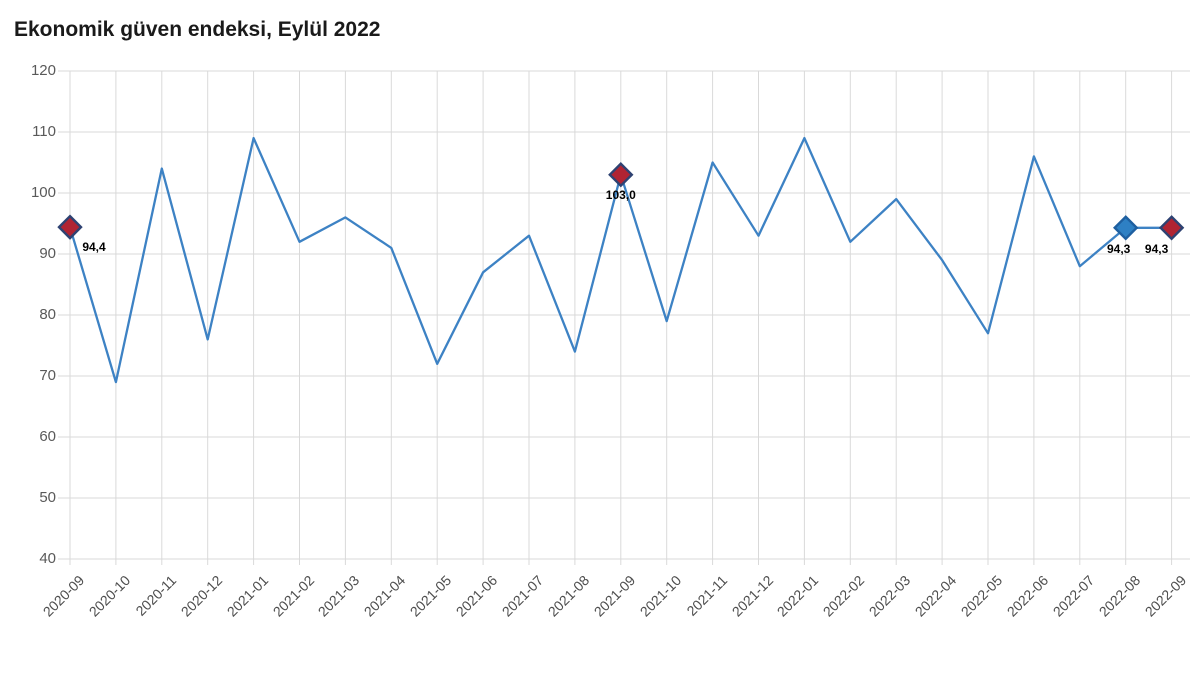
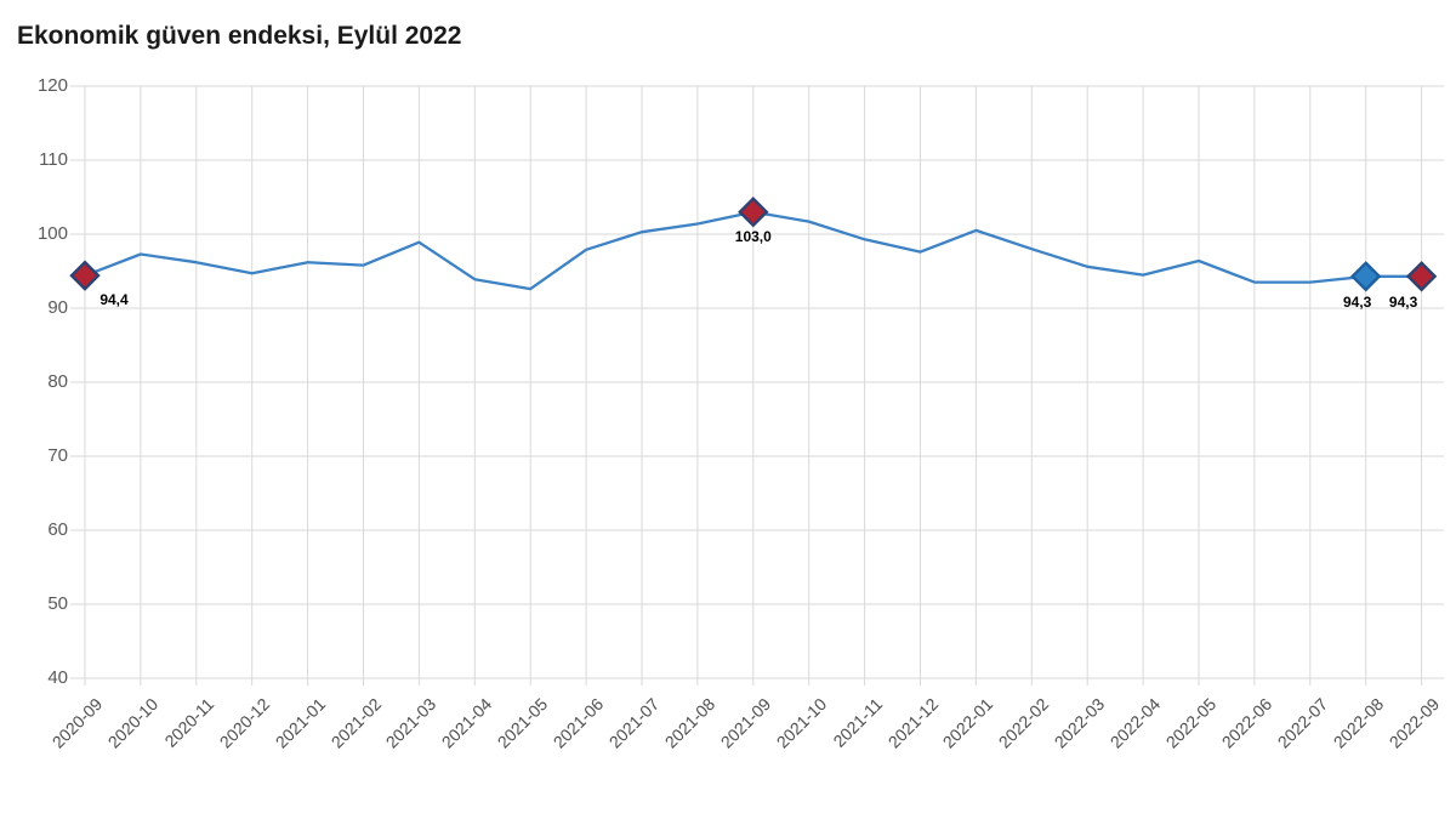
2020-10: 69 -> 97
2020-11: 104 -> 96
2020-12: 76 -> 95
2021-01: 109 -> 96
2021-02: 92 -> 96
2021-03: 96 -> 99
2021-04: 91 -> 94
2021-05: 72 -> 93
2021-06: 87 -> 98
2021-07: 93 -> 100
2021-08: 74 -> 101
2021-10: 79 -> 102
2021-11: 105 -> 99
2021-12: 93 -> 98
2022-01: 109 -> 100
2022-02: 92 -> 98
2022-03: 99 -> 96
2022-04: 89 -> 94
2022-05: 77 -> 96
2022-06: 106 -> 94
2022-07: 88 -> 94
